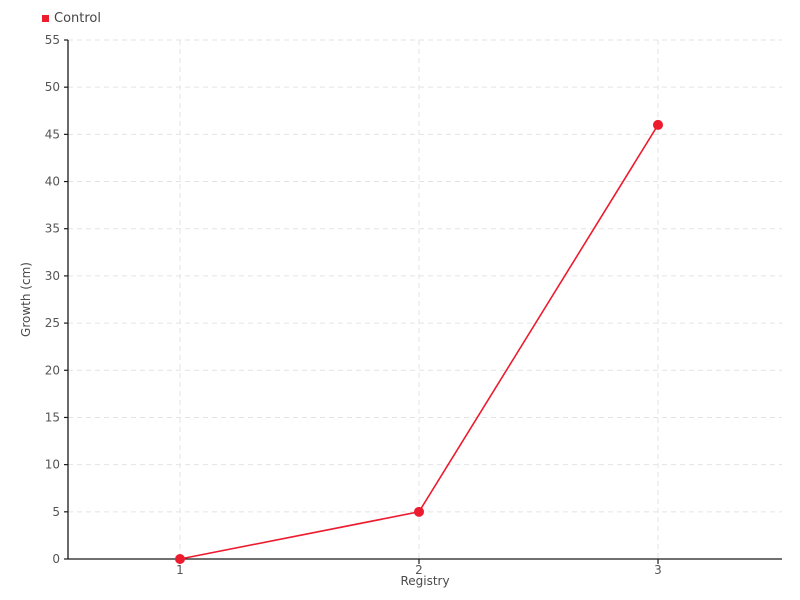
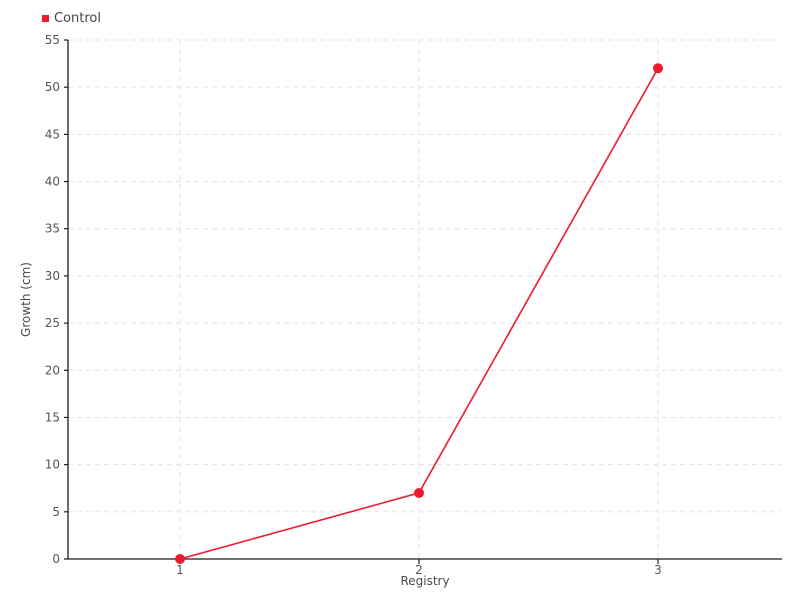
2: 5 -> 7
3: 46 -> 52
